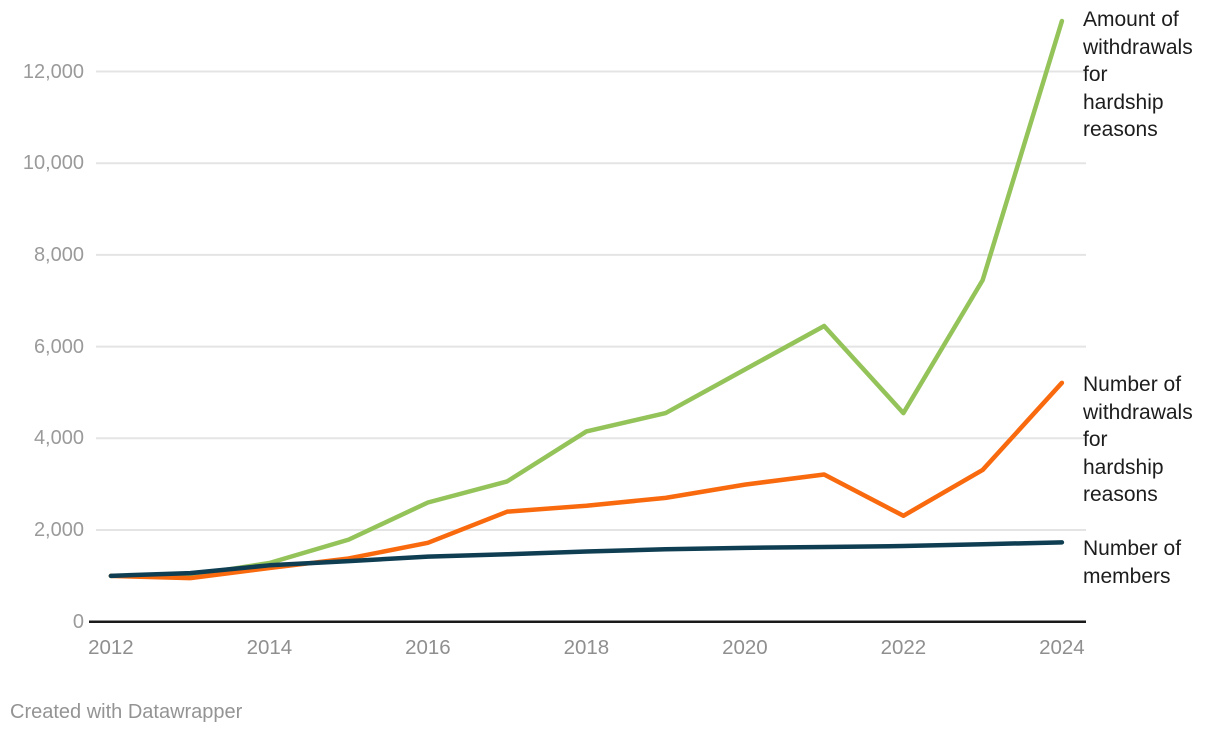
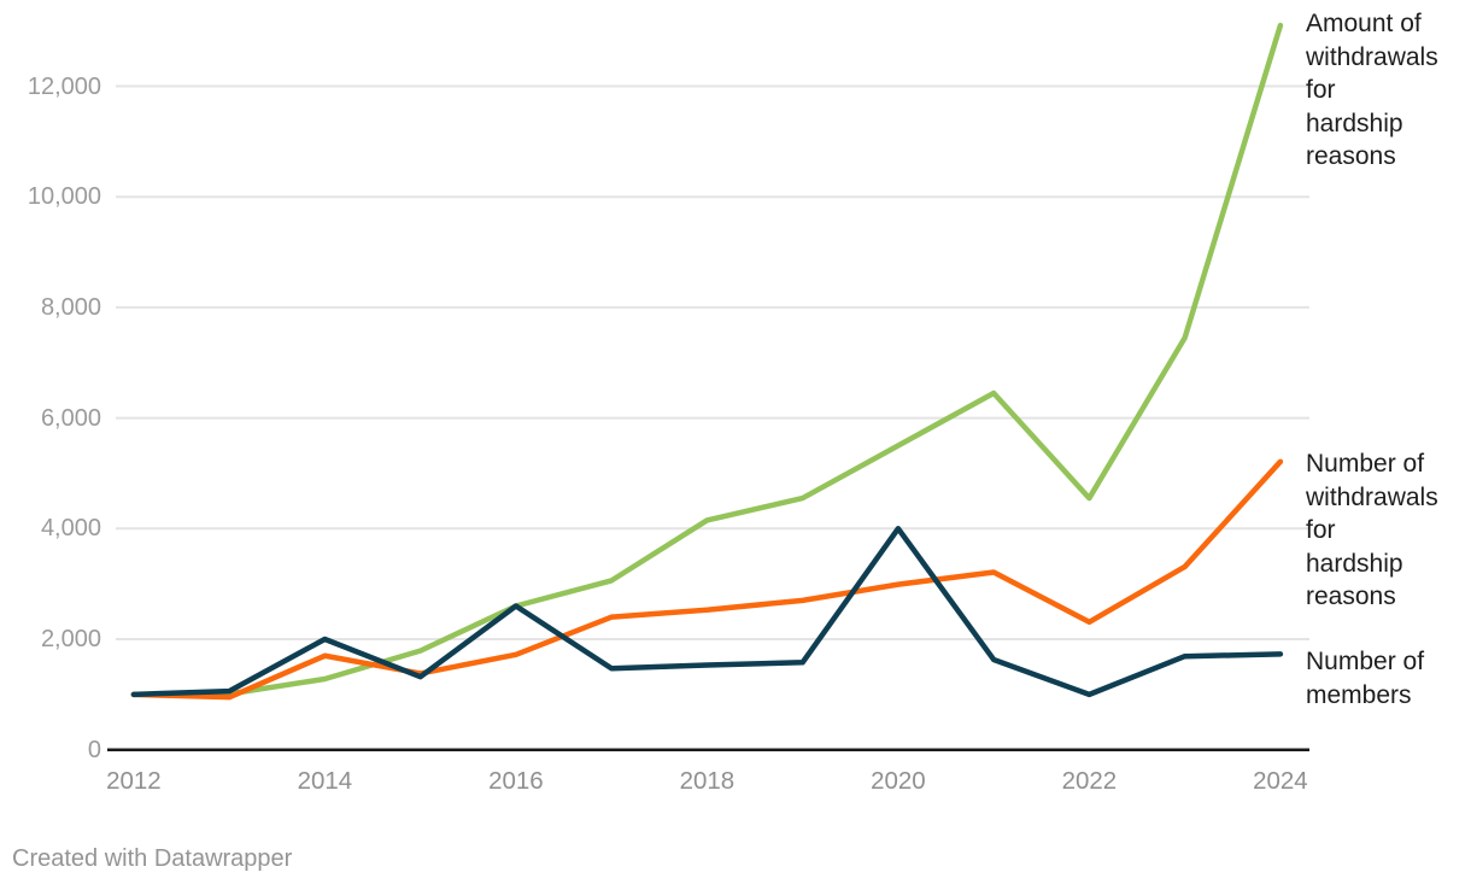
Number of withdrawals for hardship reasons/2014: 1200 -> 1700
Number of members/2014: 1200 -> 2000
Number of members/2016: 1400 -> 2600
Number of members/2020: 1600 -> 4000
Number of members/2022: 1600 -> 1000
